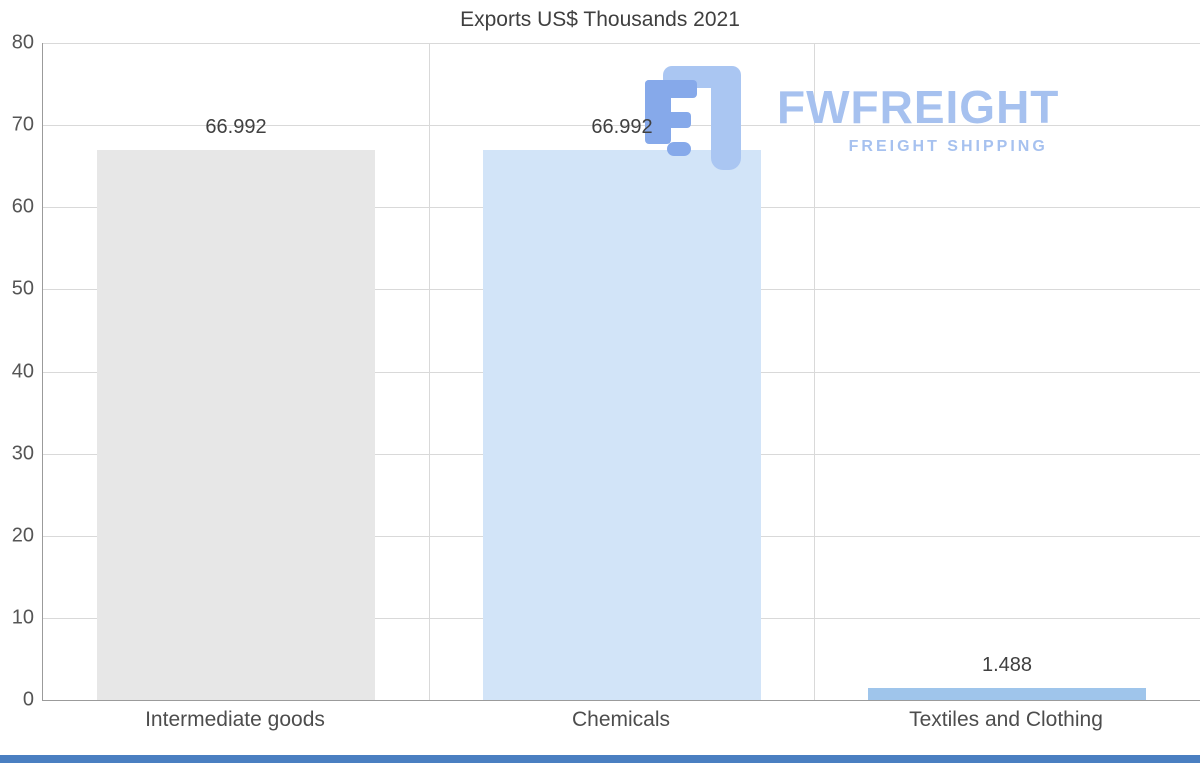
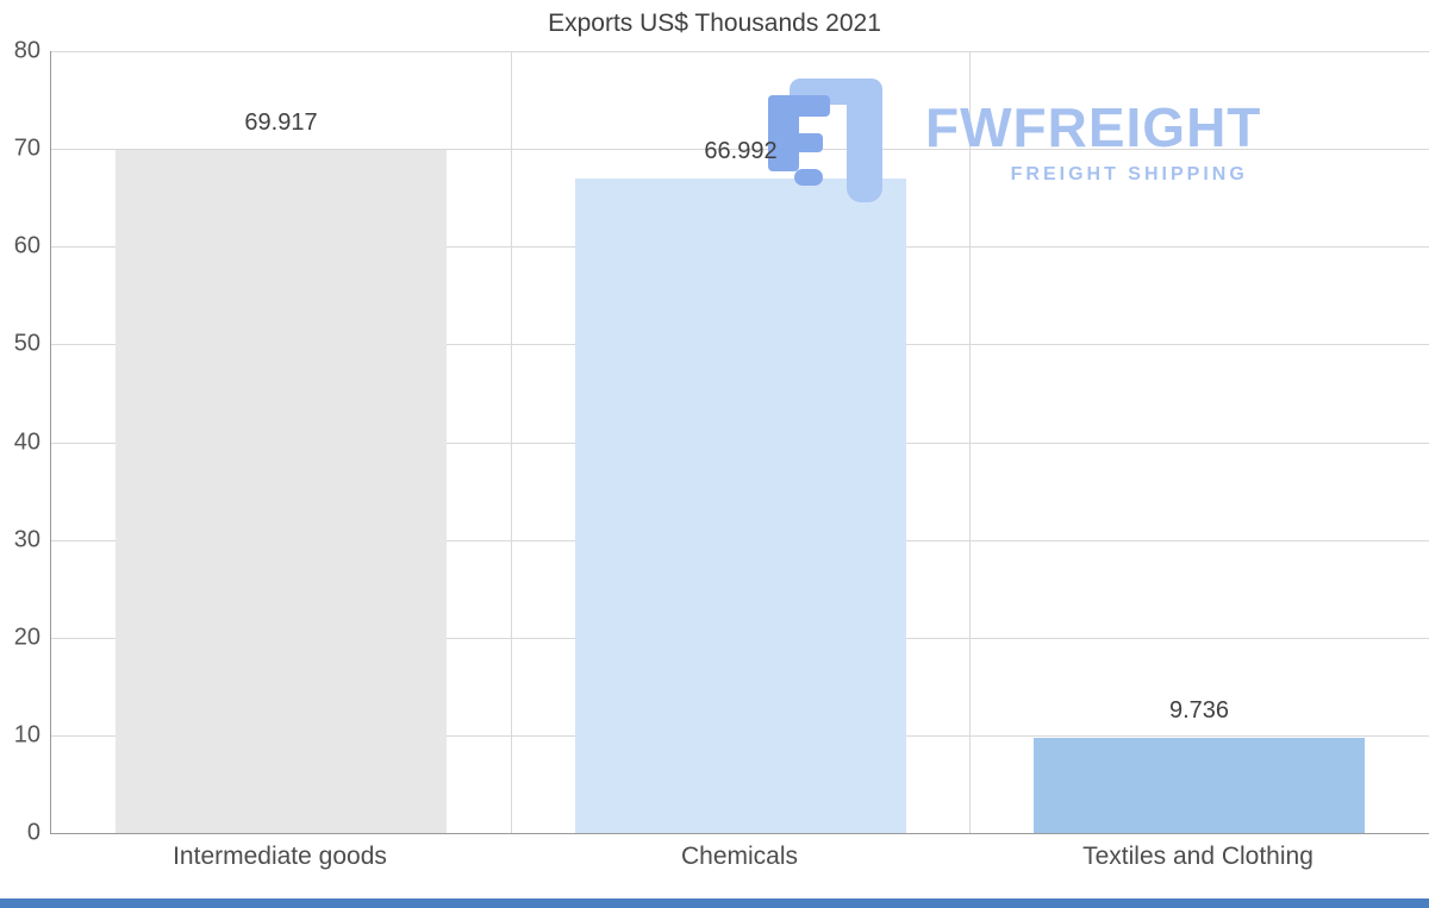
Intermediate goods: 66.992 -> 69.917
Textiles and Clothing: 1.488 -> 9.736
